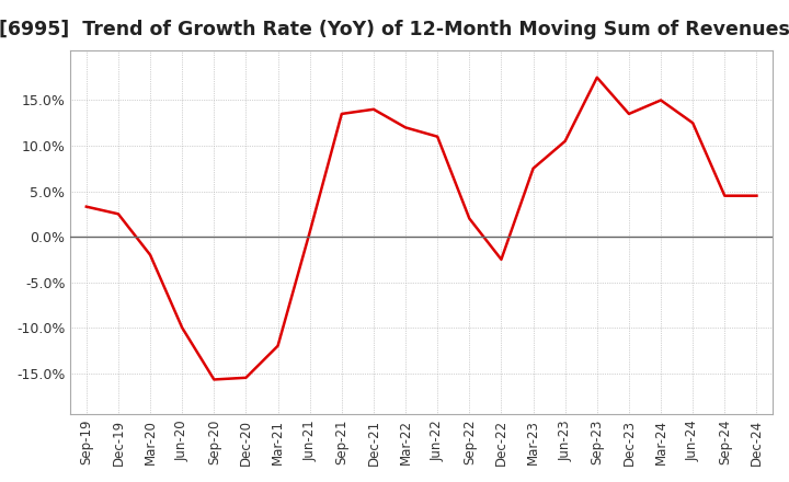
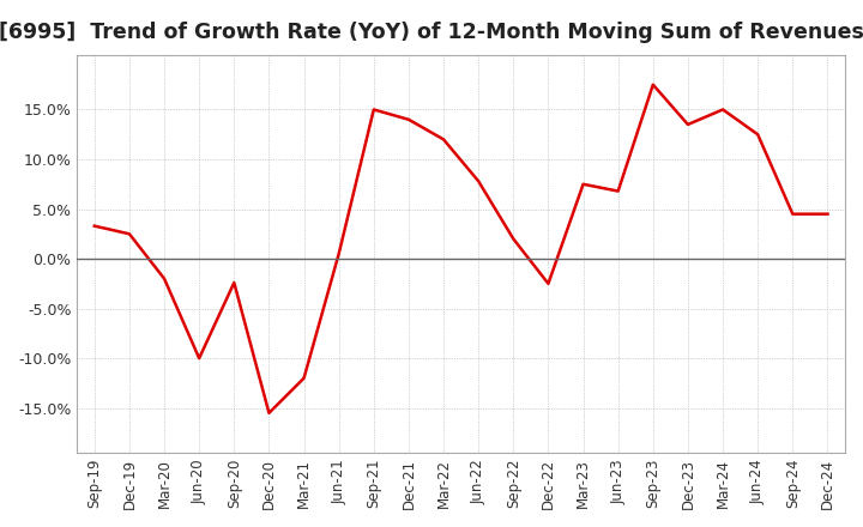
Sep-20: -15.7% -> -2.4%
Sep-21: 13.5% -> 15.0%
Jun-22: 11.0% -> 7.8%
Jun-23: 10.5% -> 6.8%
